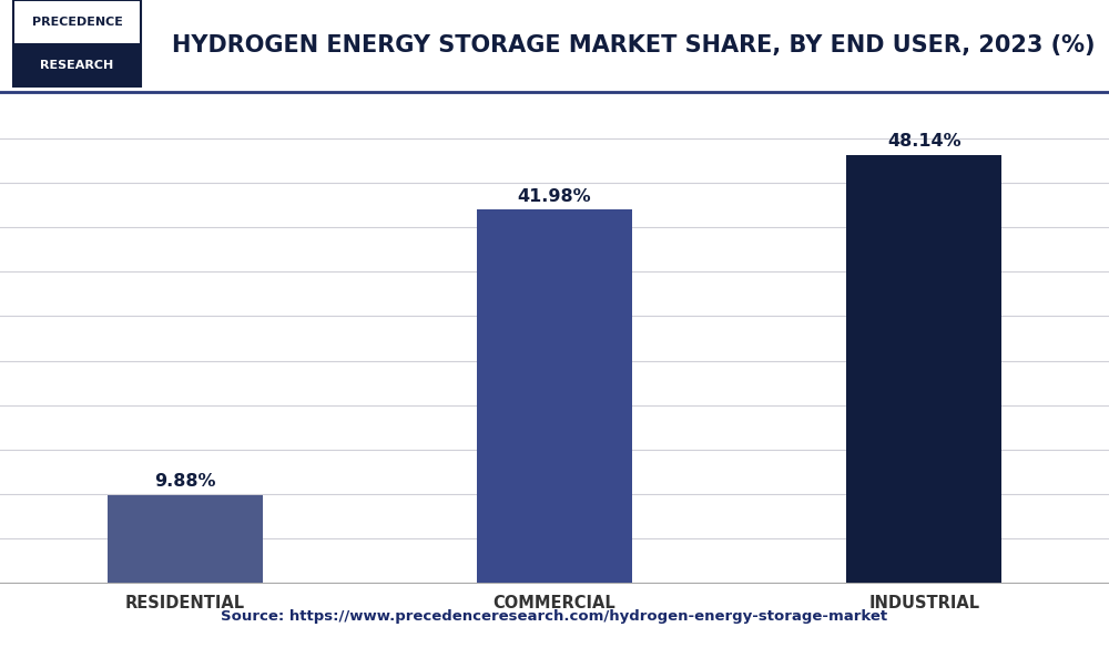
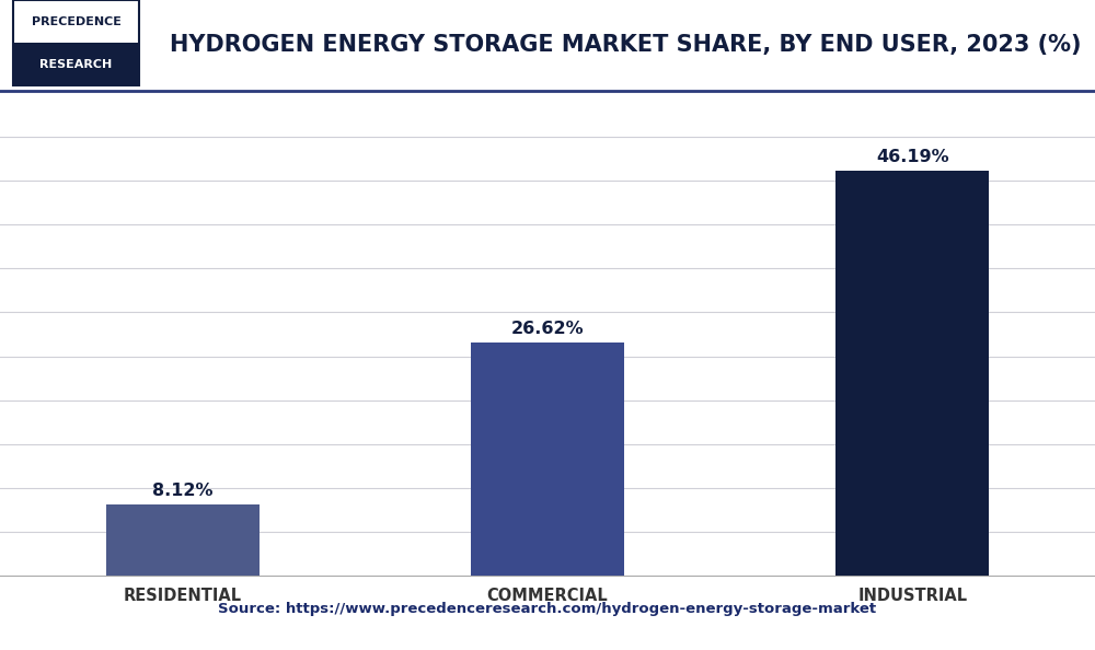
RESIDENTIAL: 9.88% -> 8.12%
COMMERCIAL: 41.98% -> 26.62%
INDUSTRIAL: 48.14% -> 46.19%
